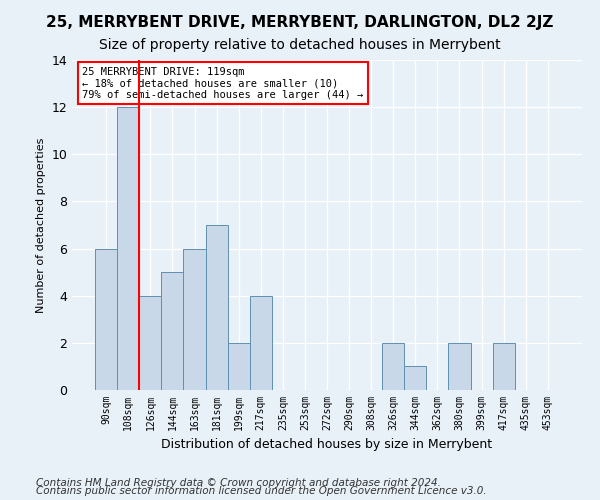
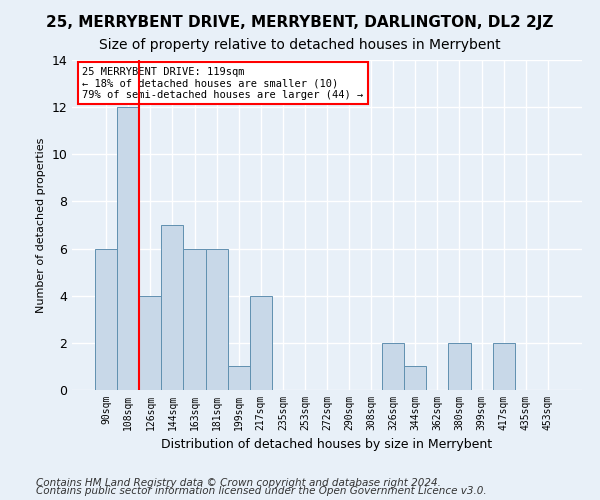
144sqm: 5 -> 7
181sqm: 7 -> 6
199sqm: 2 -> 1
